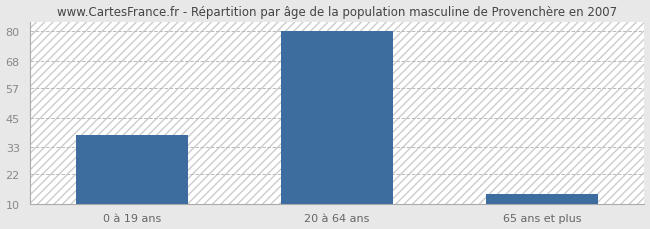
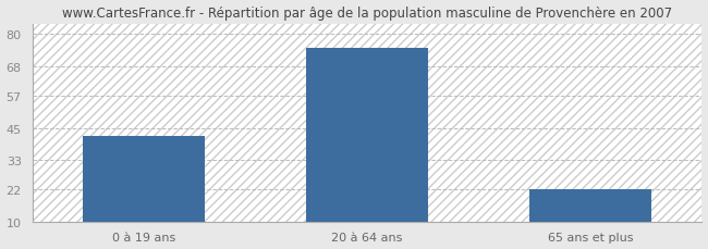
0 à 19 ans: 38 -> 42
20 à 64 ans: 80 -> 75
65 ans et plus: 14 -> 22
